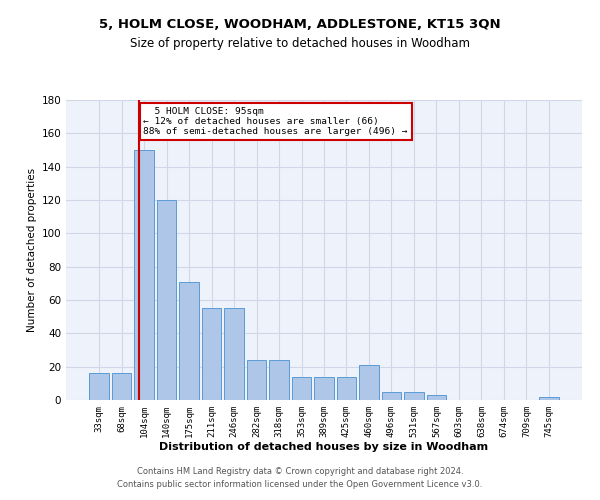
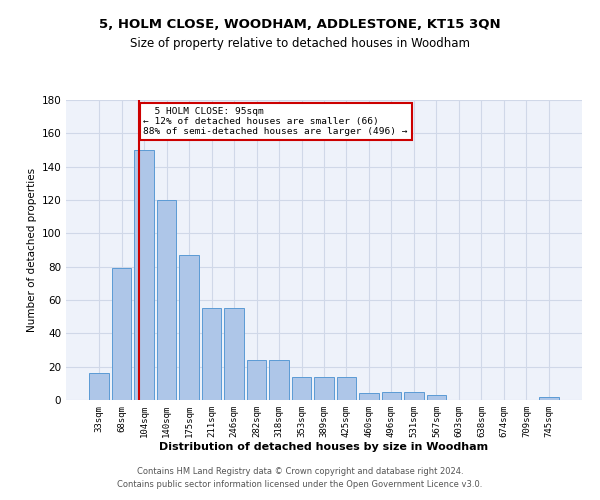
68sqm: 16 -> 79
175sqm: 71 -> 87
460sqm: 21 -> 4
